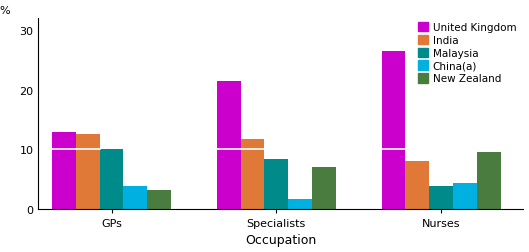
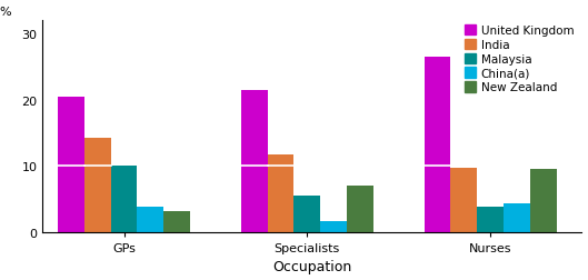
United Kingdom/GPs: 13.0 -> 20.4
India/GPs: 12.5 -> 14.2
Malaysia/Specialists: 8.3 -> 5.6
India/Nurses: 8.0 -> 9.8
